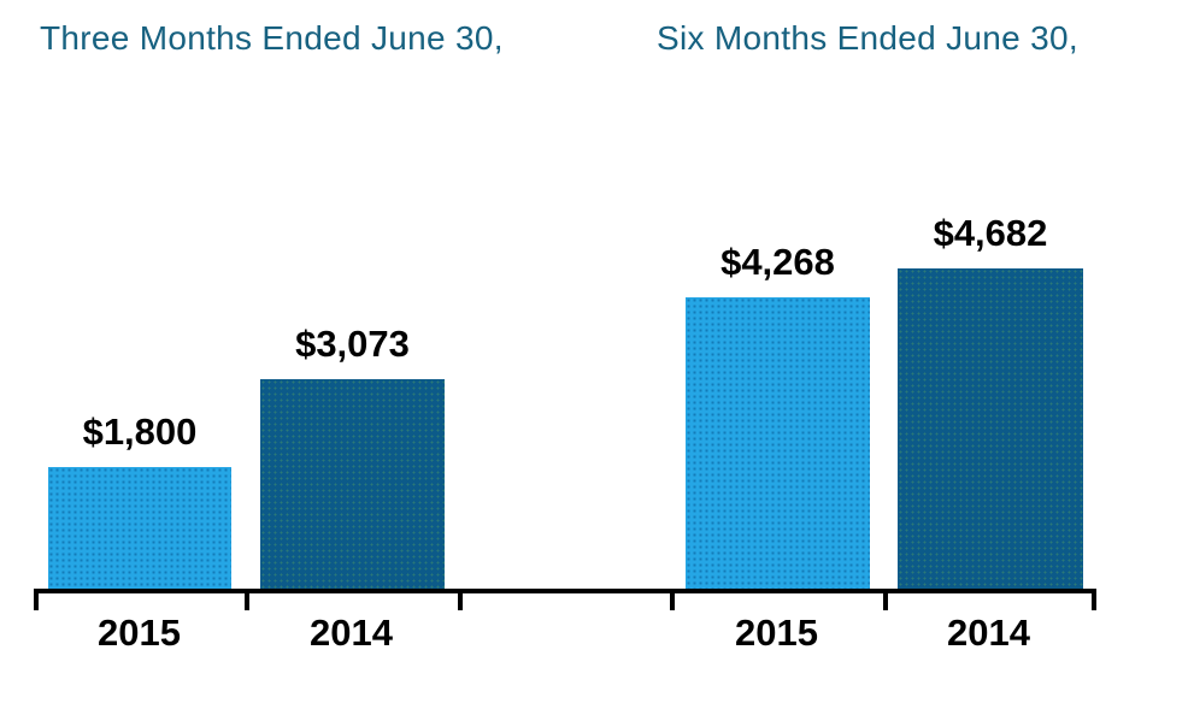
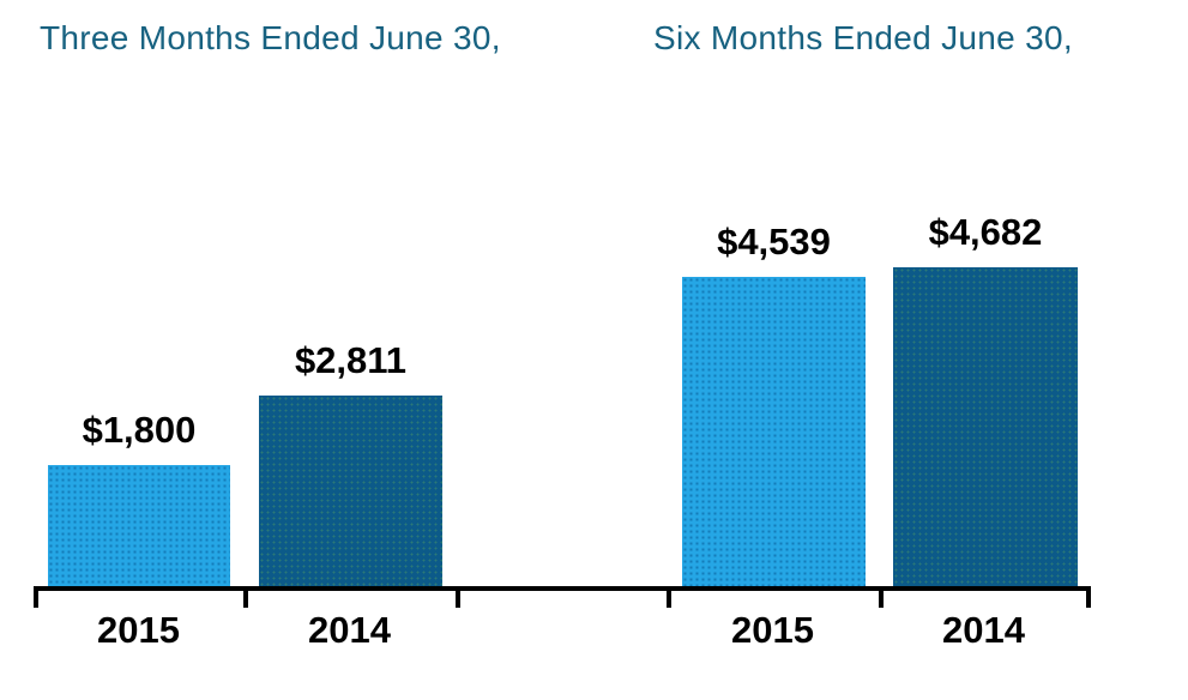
Three Months Ended June 30,/2014: $3,073 -> $2,811
Six Months Ended June 30,/2015: $4,268 -> $4,539
